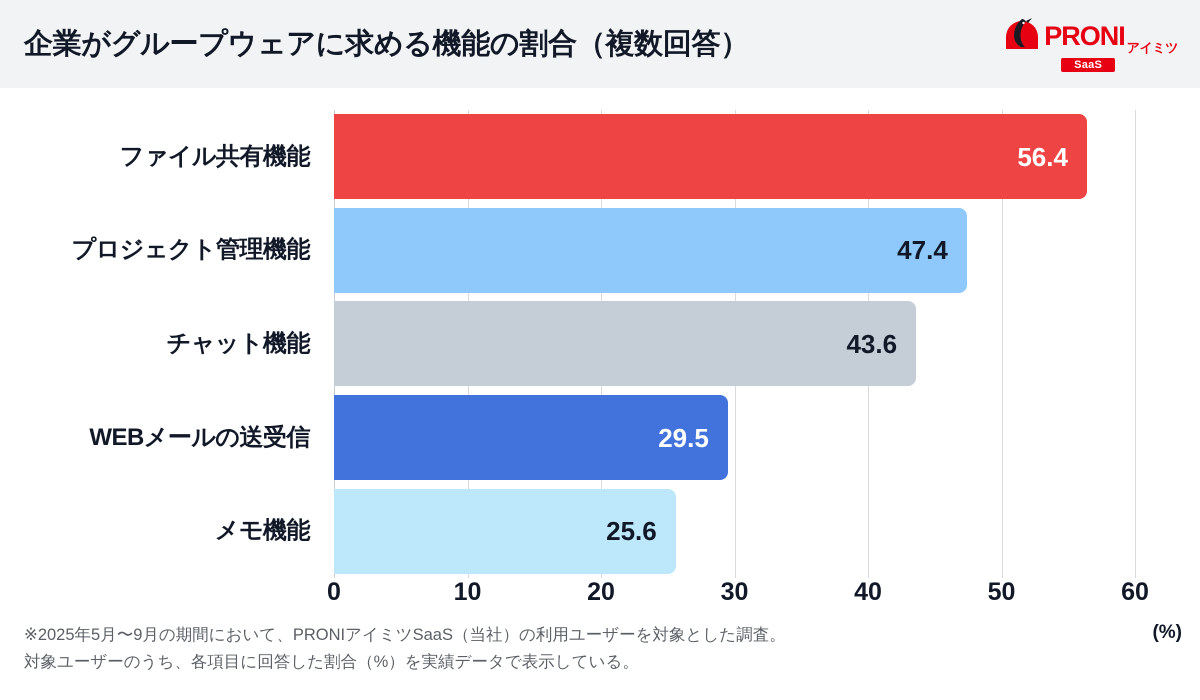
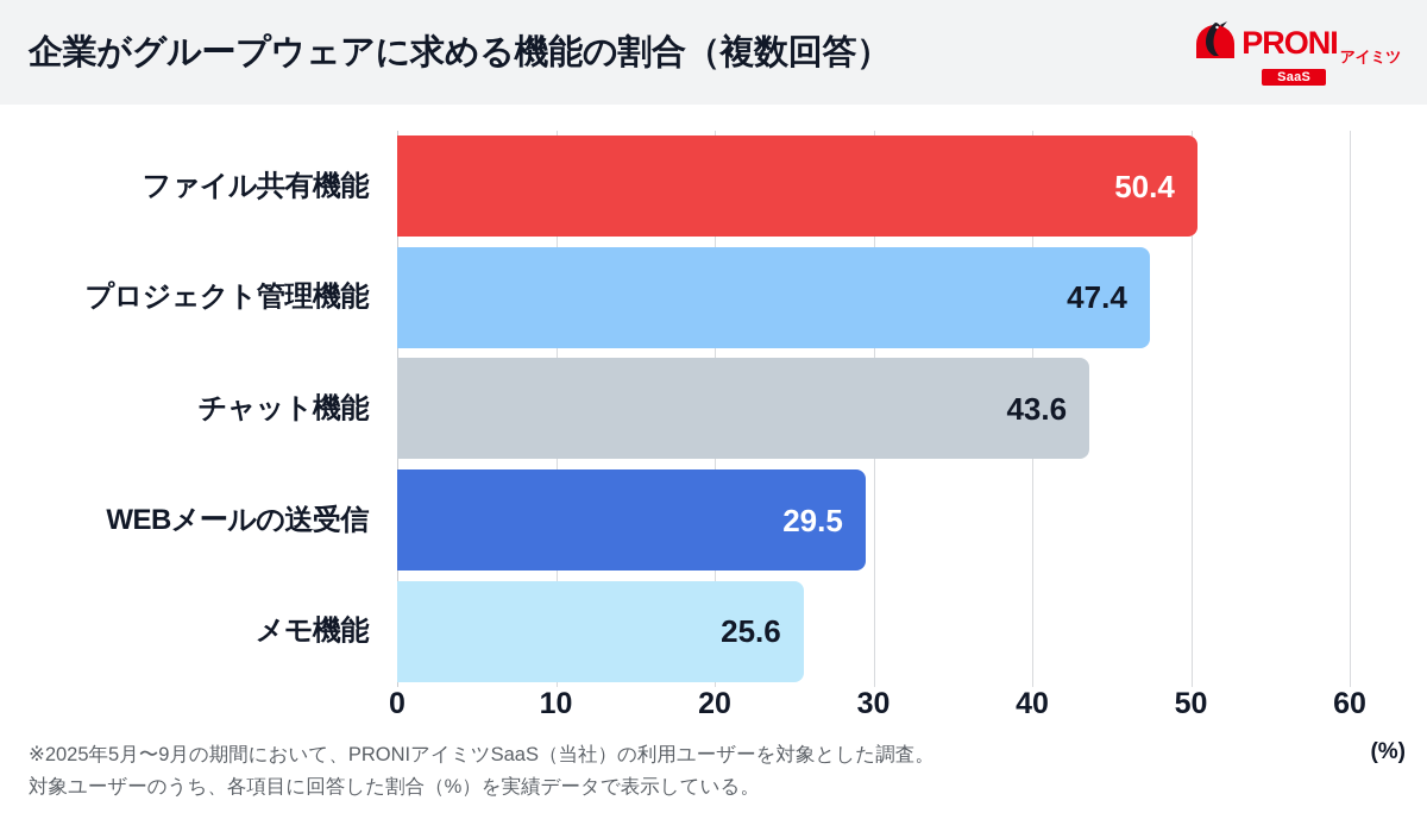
ファイル共有機能: 56.4 -> 50.4
